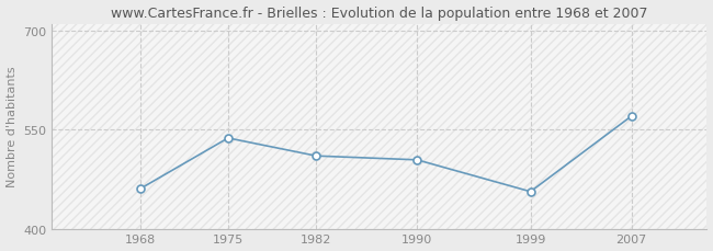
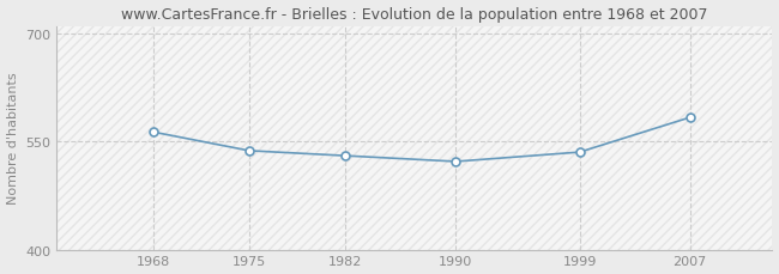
1968: 460 -> 563
1982: 510 -> 530
1990: 504 -> 522
1999: 456 -> 535
2007: 570 -> 583
